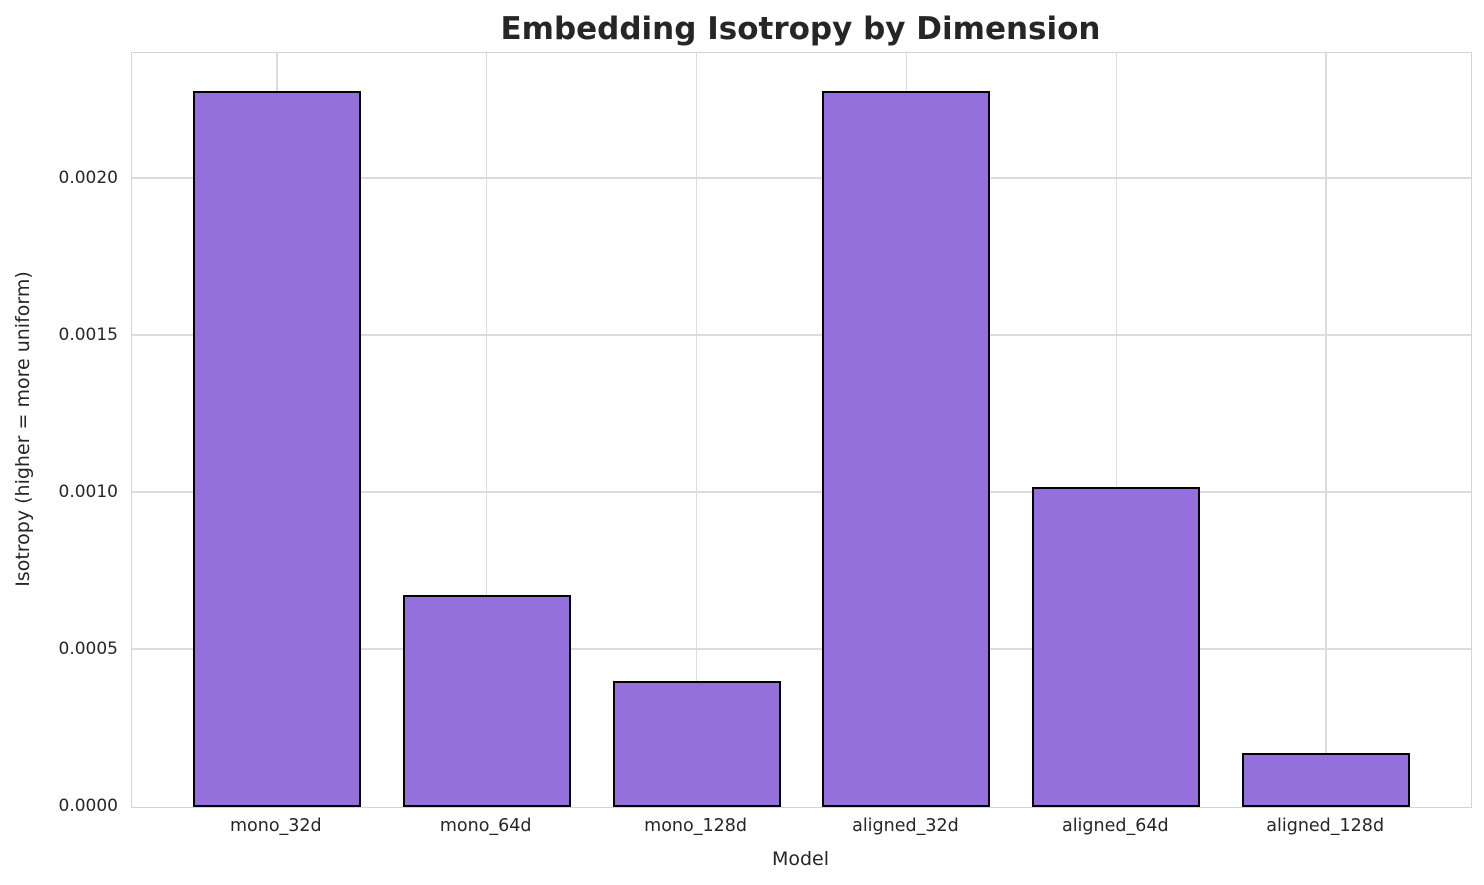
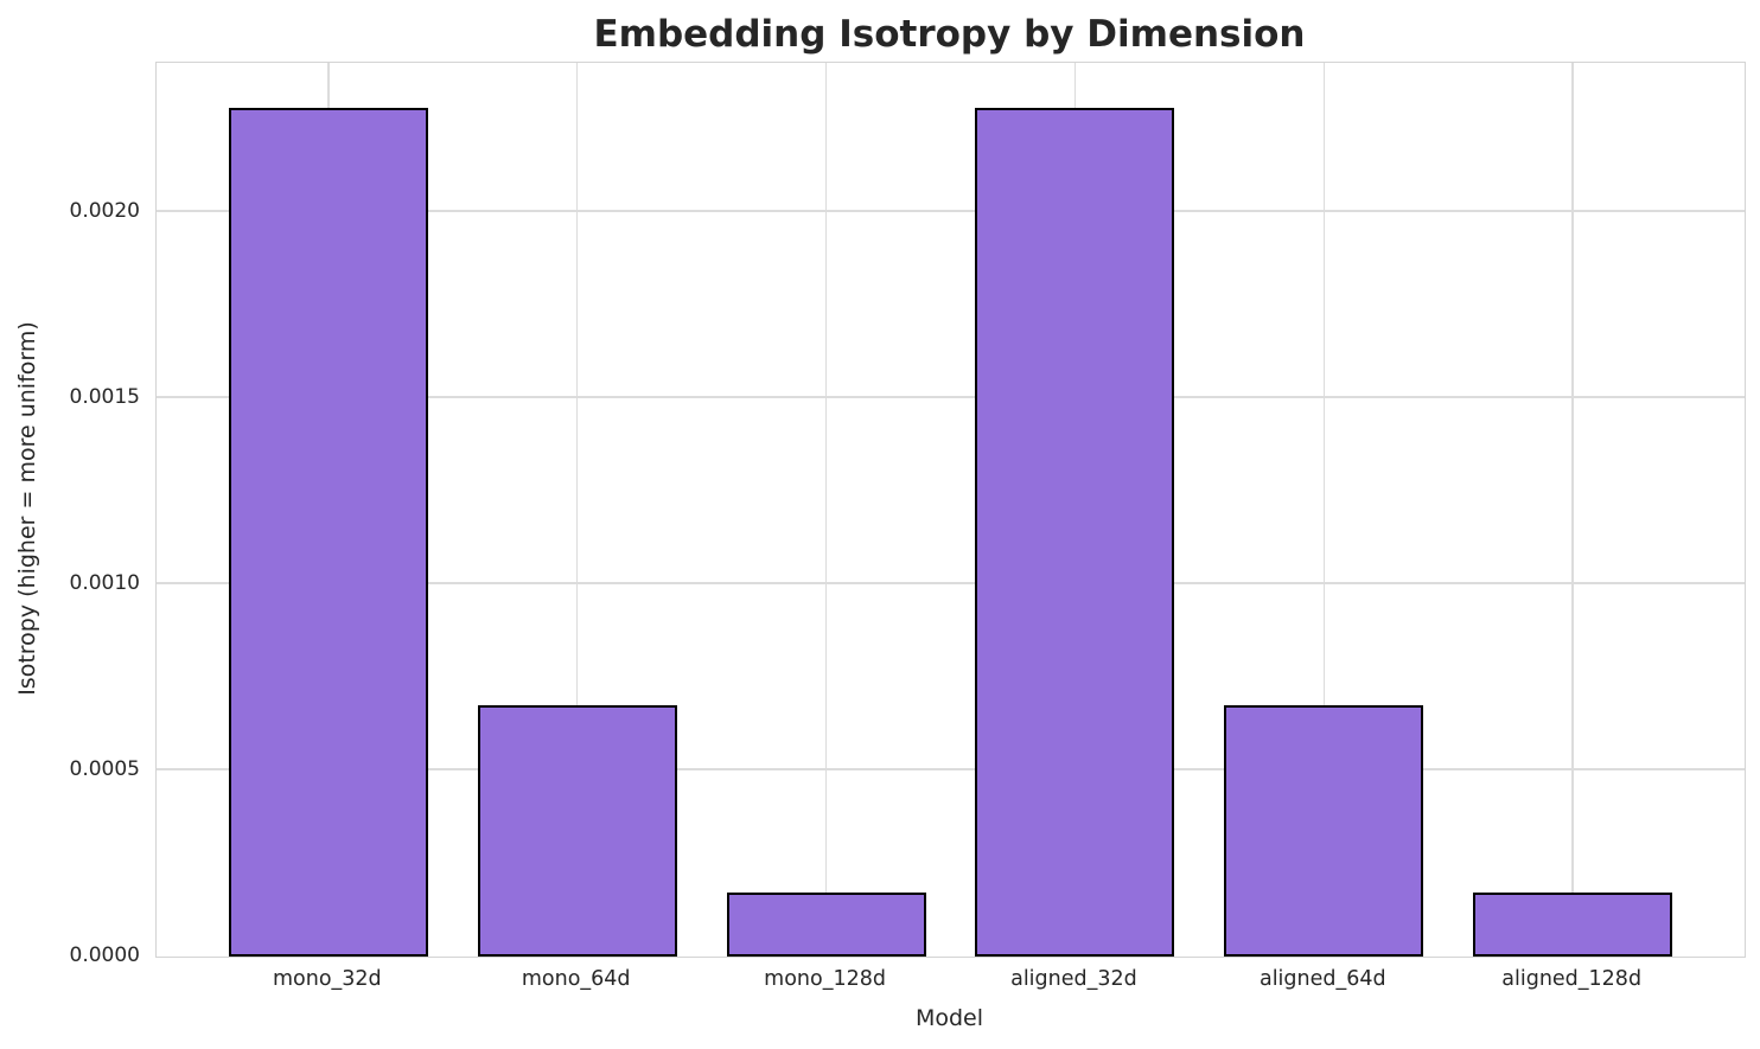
mono_128d: 0.00040 -> 0.00017
aligned_64d: 0.00102 -> 0.00068
